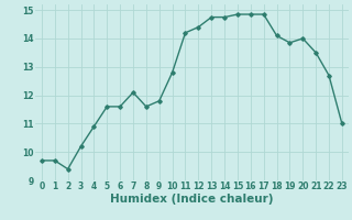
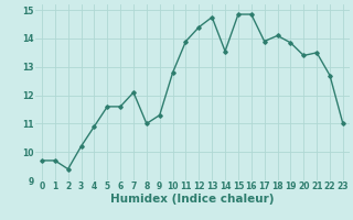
8: 11.60 -> 11.00
9: 11.80 -> 11.30
11: 14.20 -> 13.90
14: 14.75 -> 13.55
17: 14.85 -> 13.90
20: 14.00 -> 13.40
